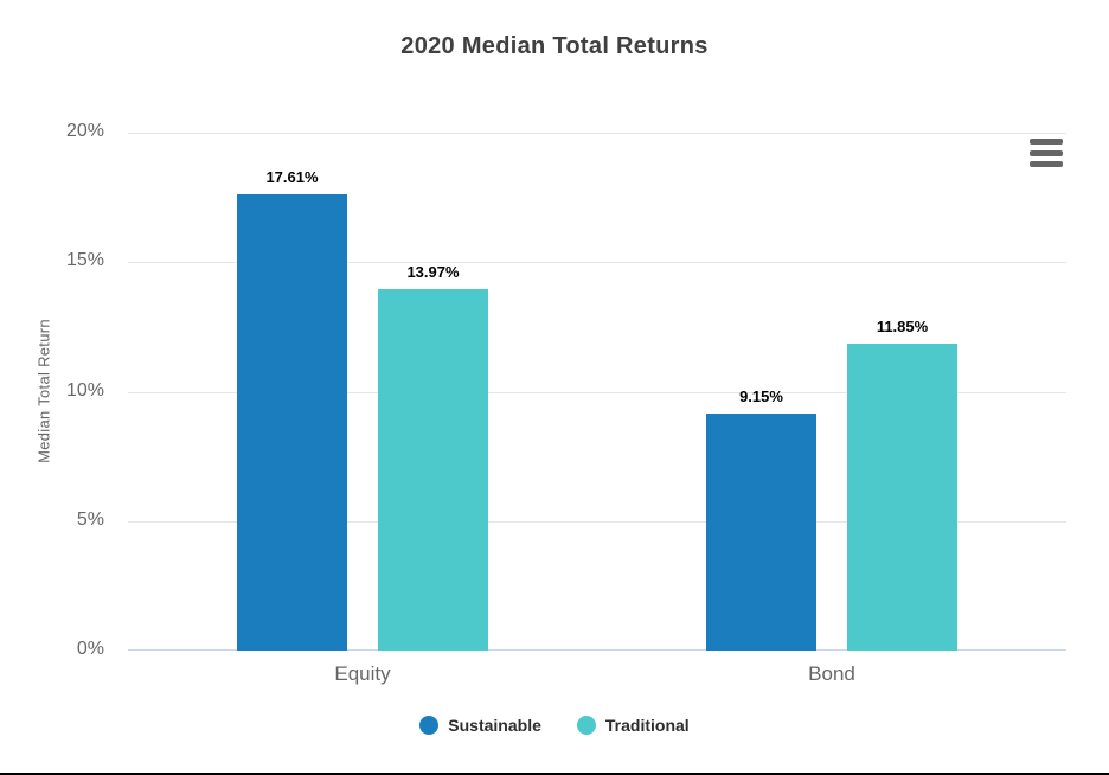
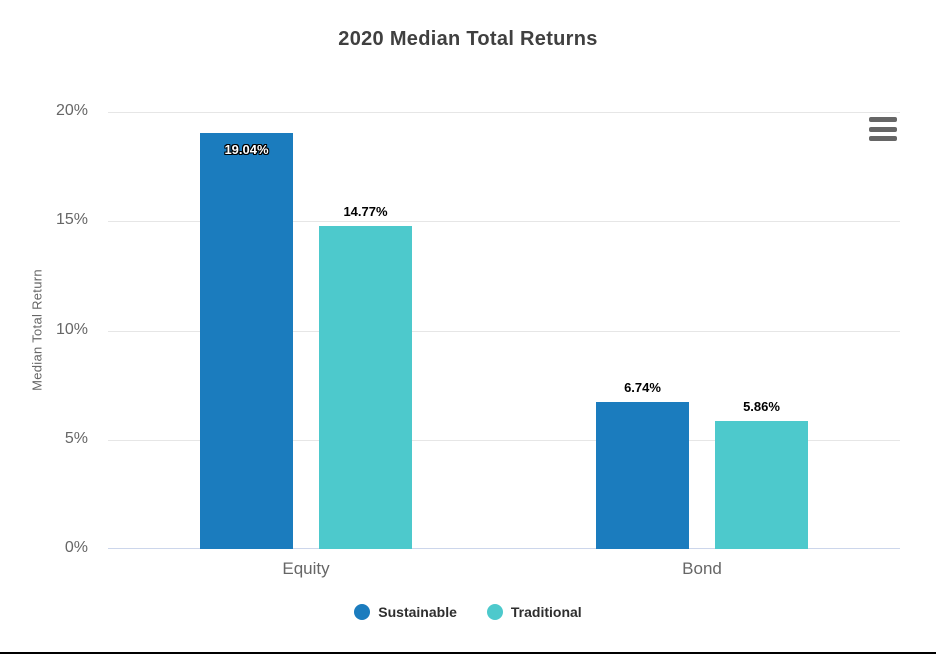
Sustainable/Equity: 17.61% -> 19.04%
Traditional/Equity: 13.97% -> 14.77%
Sustainable/Bond: 9.15% -> 6.74%
Traditional/Bond: 11.85% -> 5.86%
